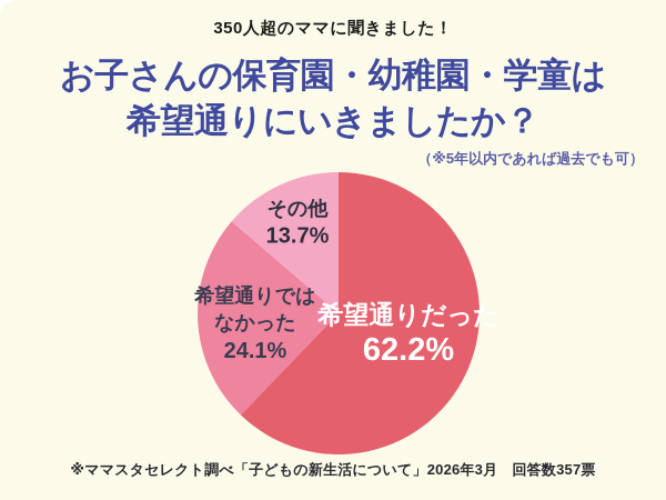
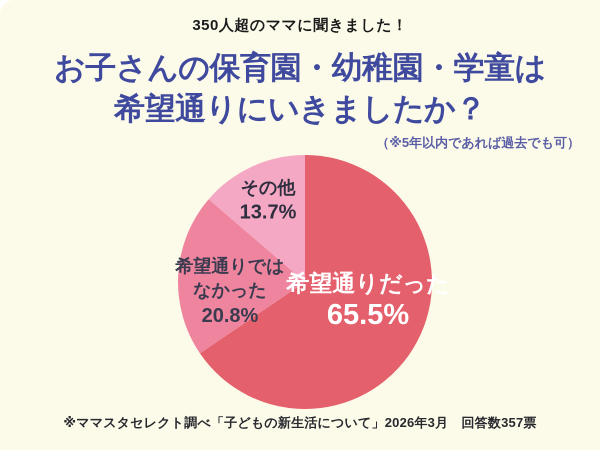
希望通りだった: 62.2% -> 65.5%
希望通りではなかった: 24.1% -> 20.8%
